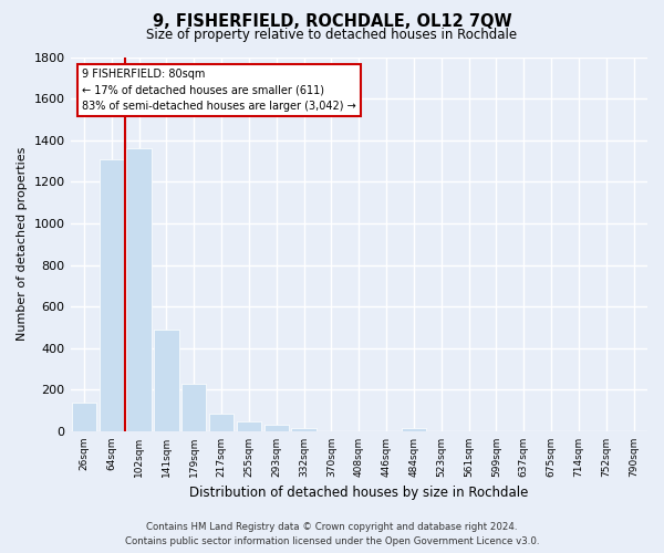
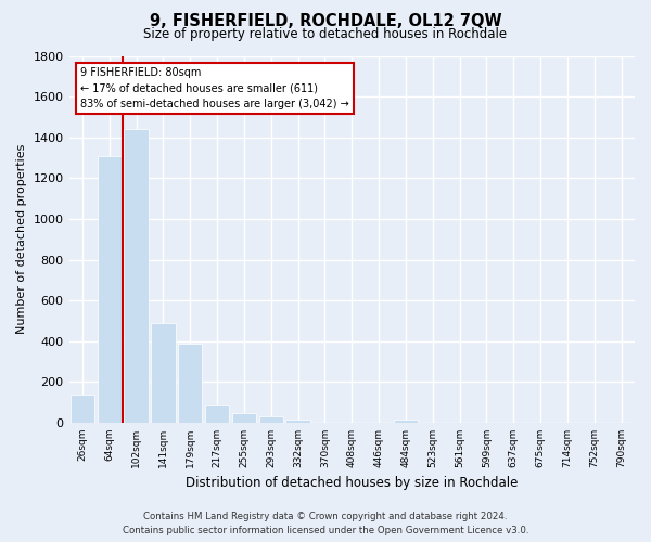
102sqm: 1360 -> 1440
179sqm: 230 -> 390
